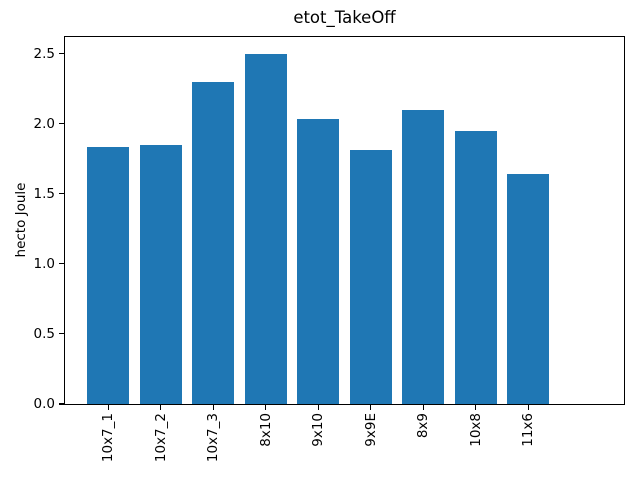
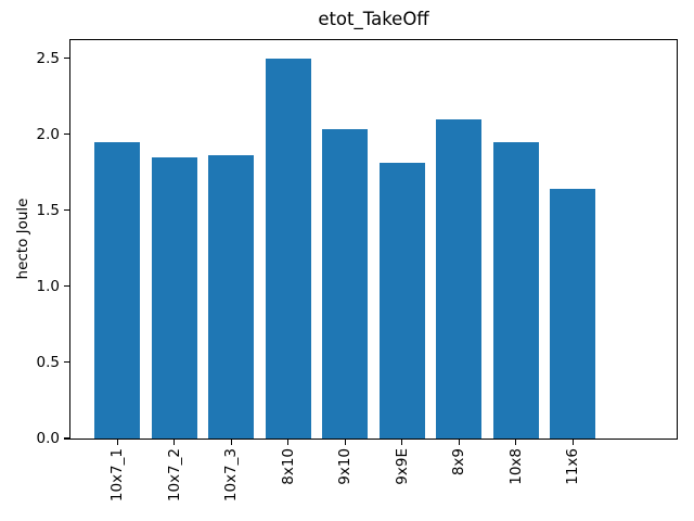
10x7_1: 1.83 -> 1.95
10x7_3: 2.30 -> 1.86
